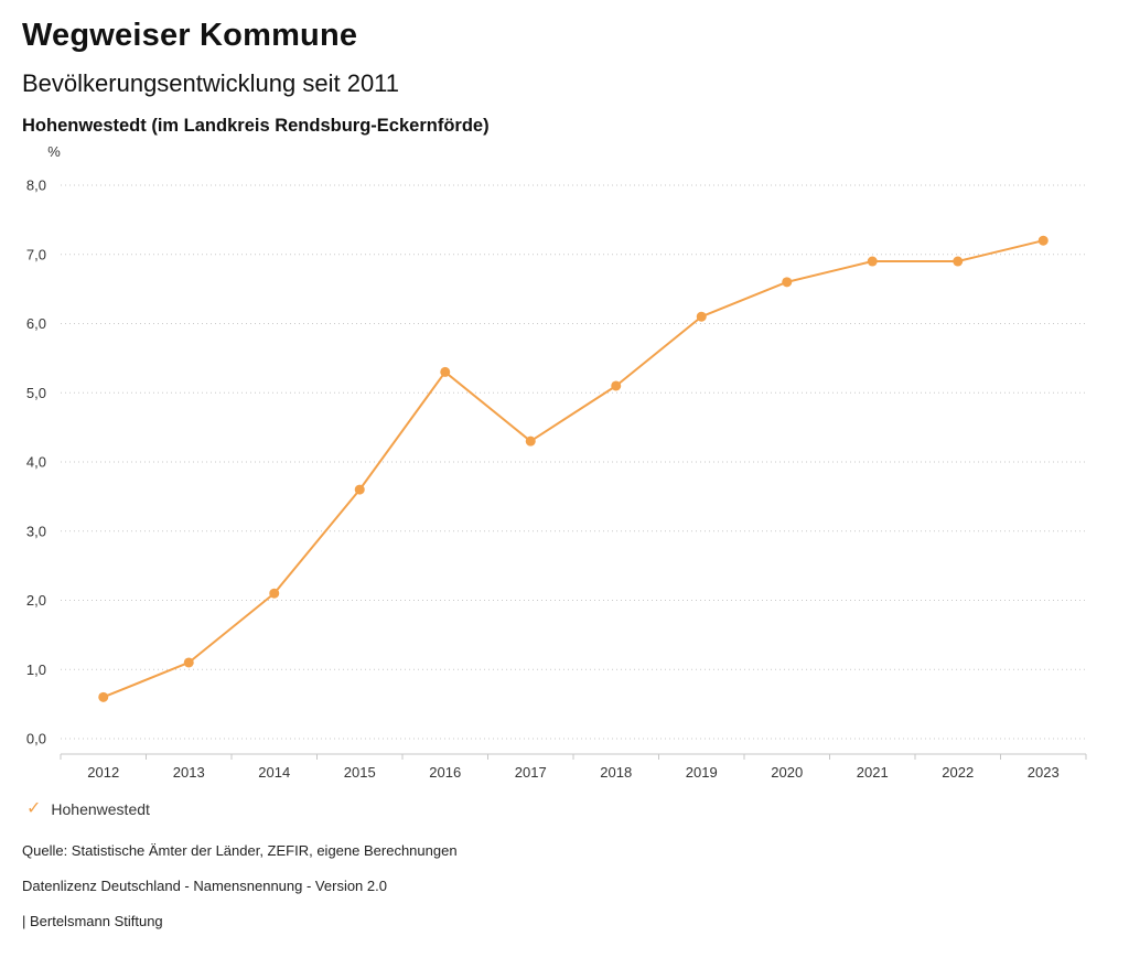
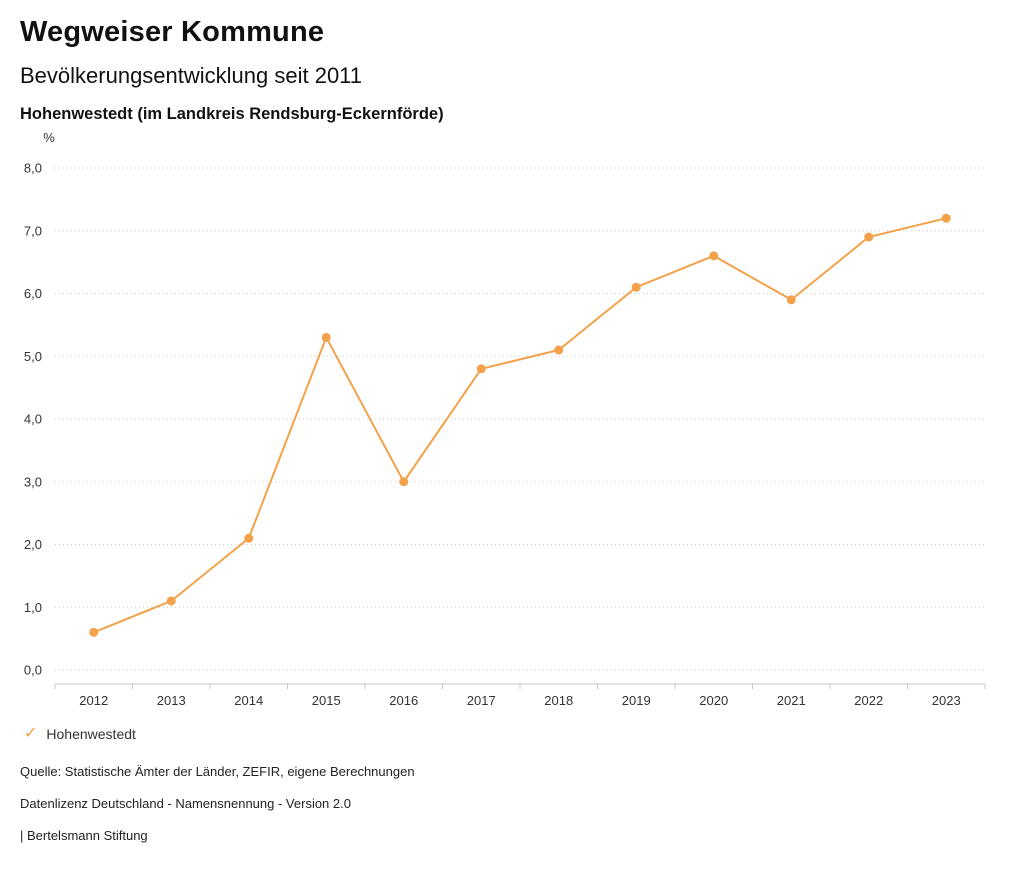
2015: 3,6 -> 5,3
2016: 5,3 -> 3,0
2017: 4,3 -> 4,8
2021: 6,9 -> 5,9
